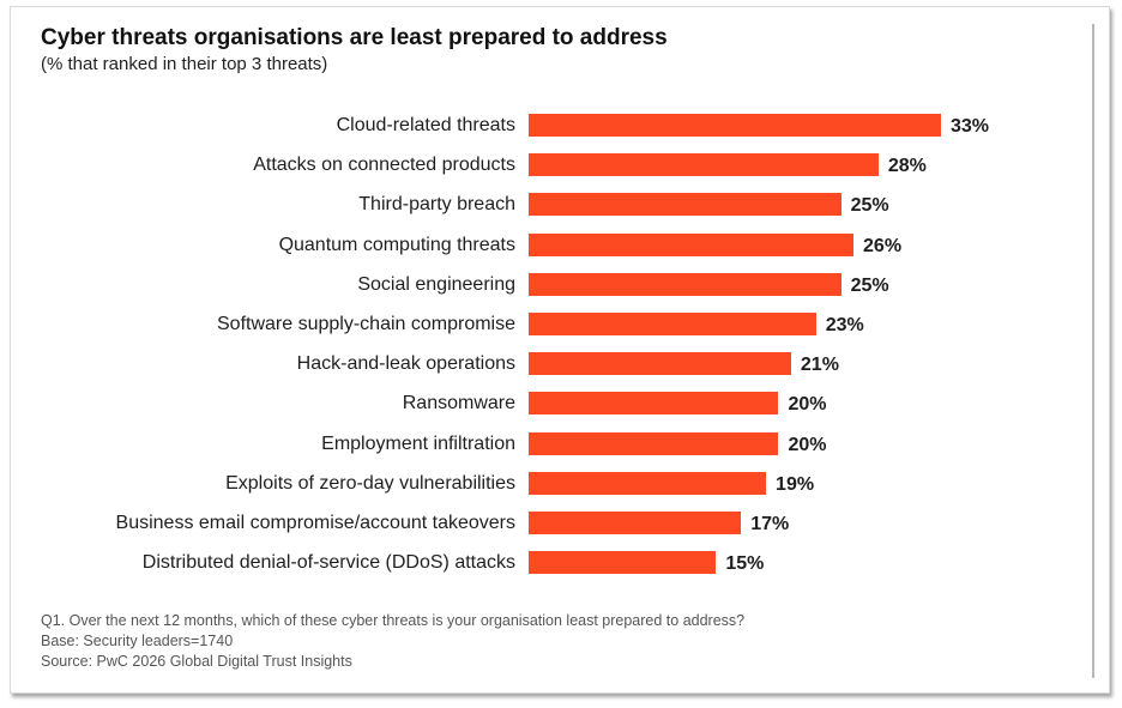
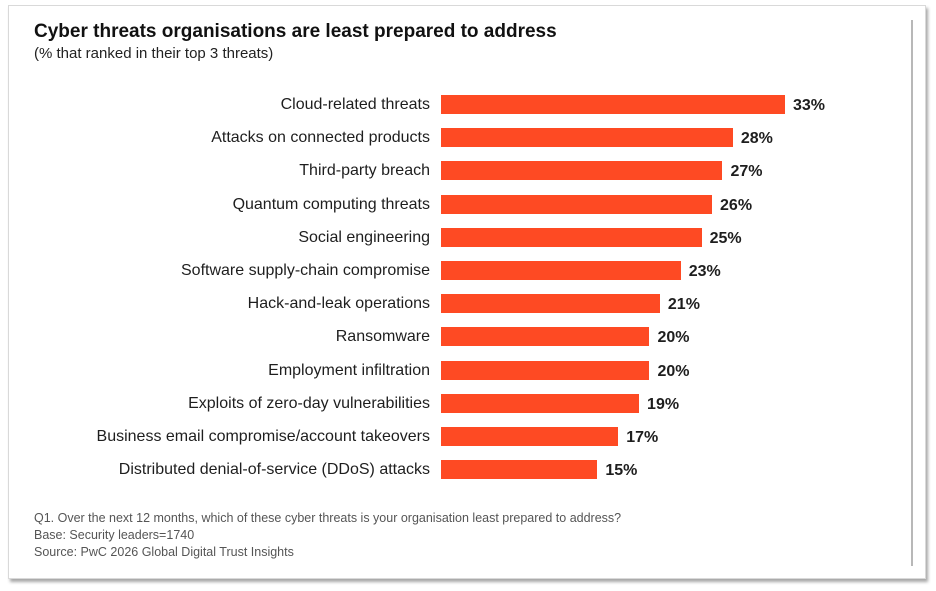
Third-party breach: 25% -> 27%
